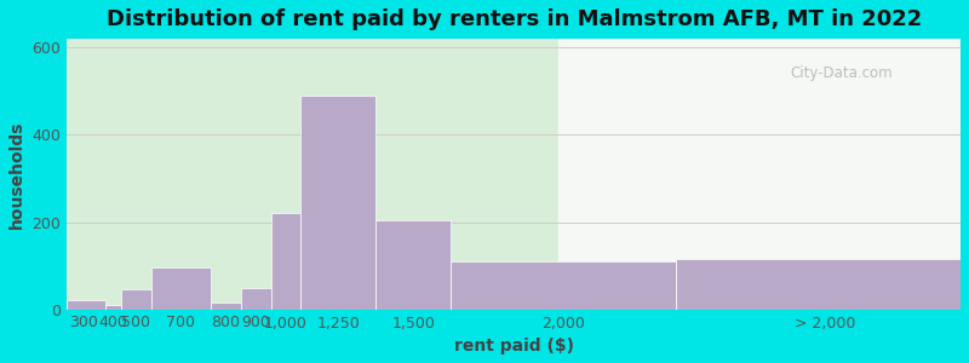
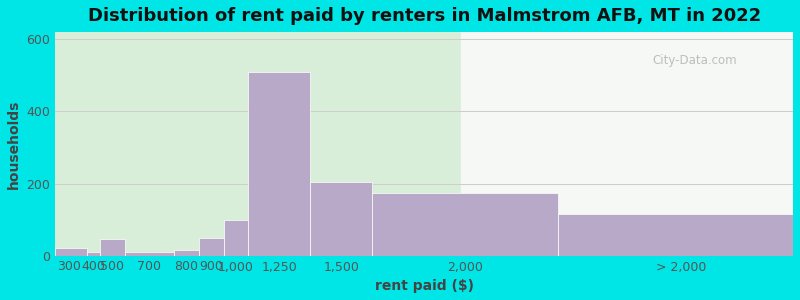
700: 95 -> 10
1,000: 220 -> 100
1,250: 490 -> 510
2,000: 110 -> 175
